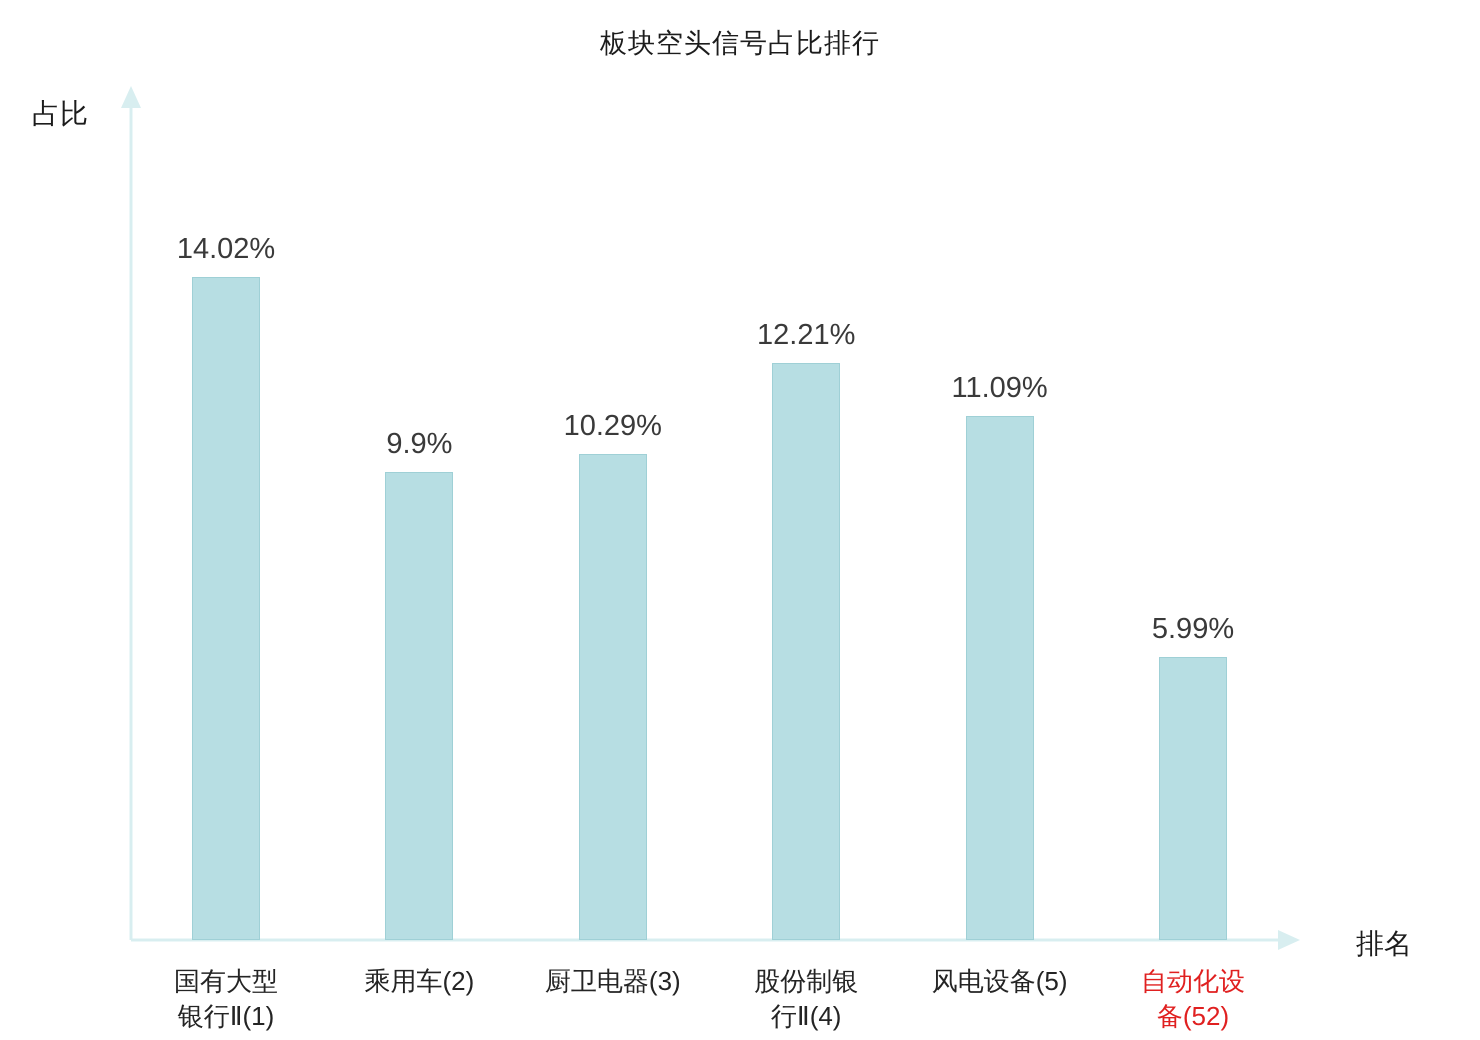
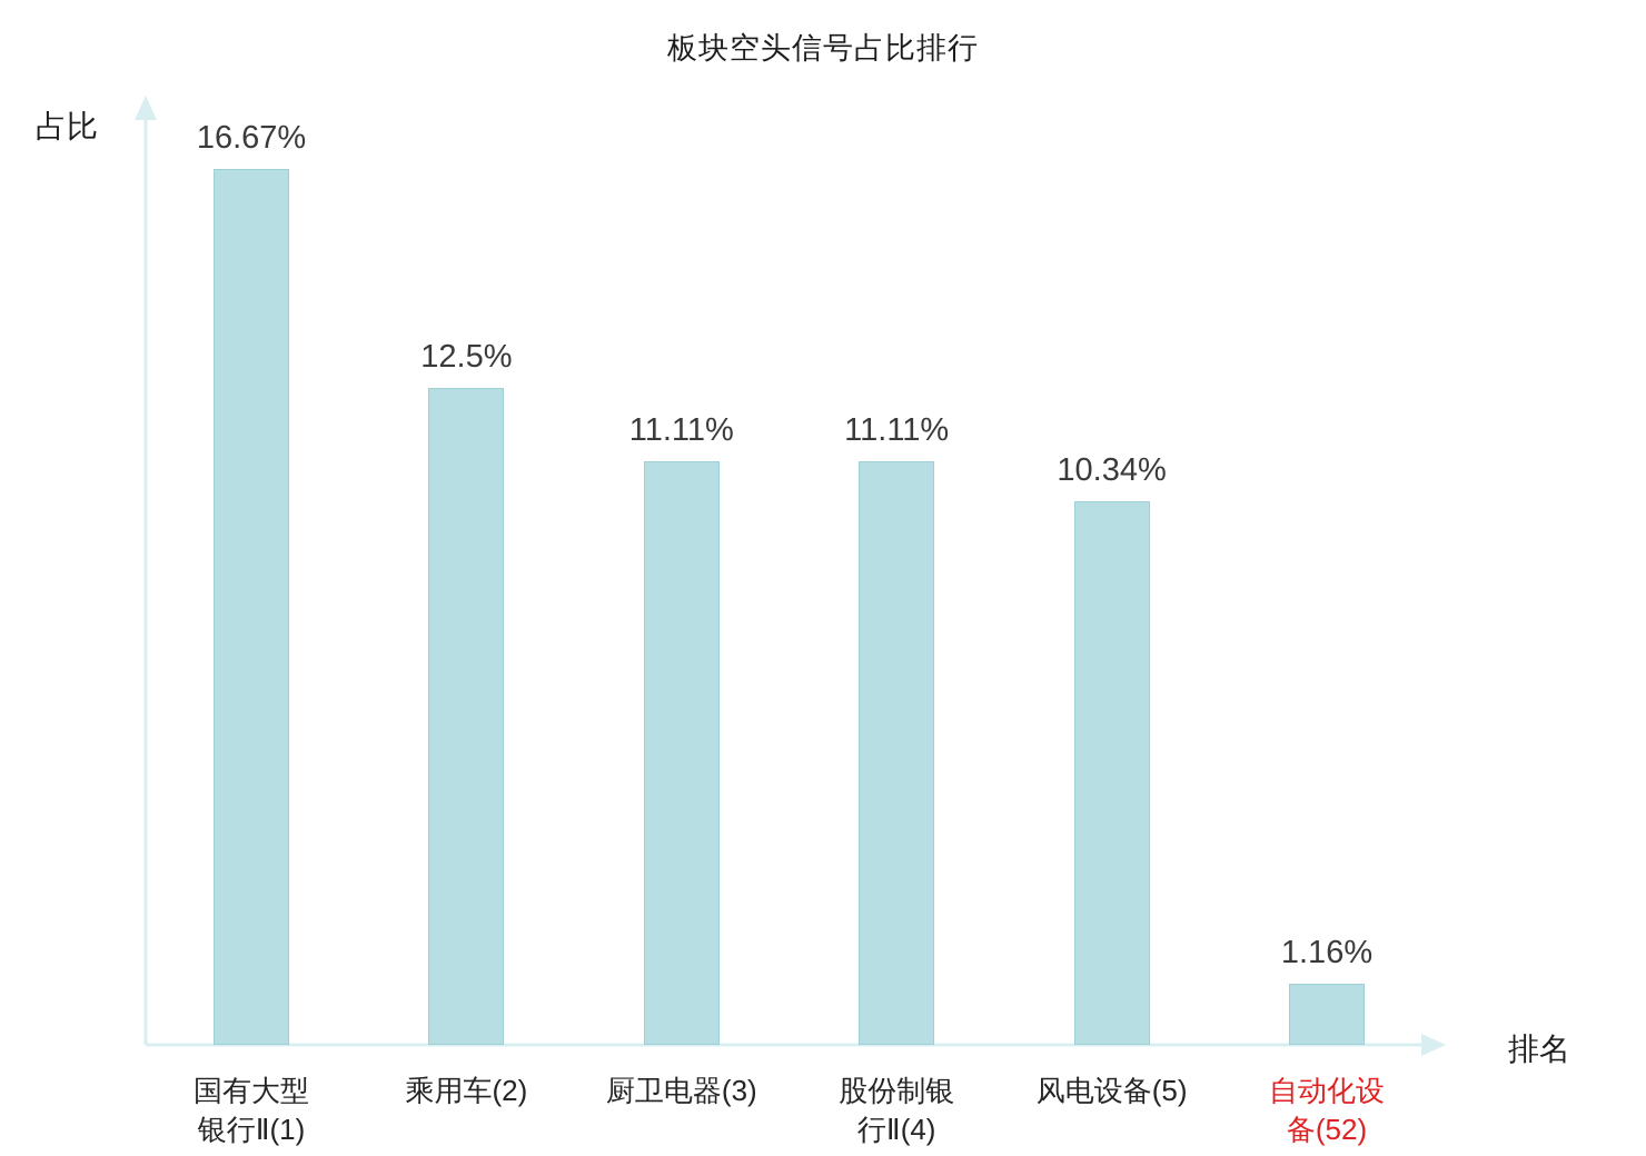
国有大型 银行Ⅱ(1): 14.02% -> 16.67%
乘用车(2): 9.9% -> 12.5%
厨卫电器(3): 10.29% -> 11.11%
股份制银 行Ⅱ(4): 12.21% -> 11.11%
风电设备(5): 11.09% -> 10.34%
自动化设 备(52): 5.99% -> 1.16%
